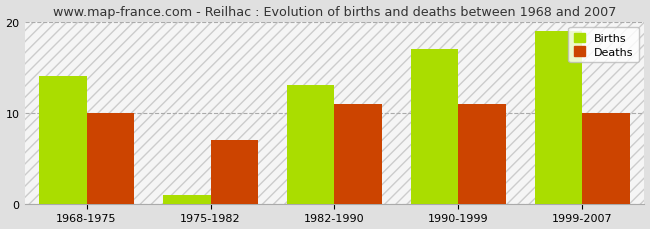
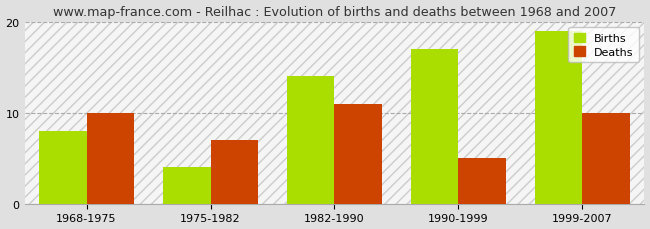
Births/1968-1975: 14 -> 8
Births/1975-1982: 1 -> 4
Births/1982-1990: 13 -> 14
Deaths/1990-1999: 11 -> 5
